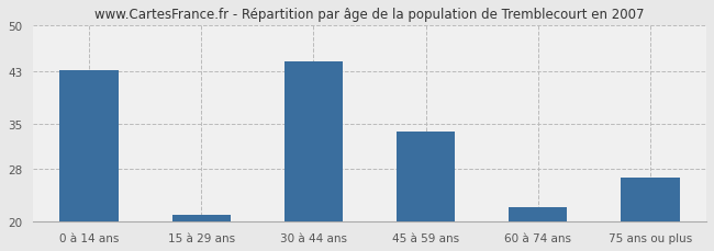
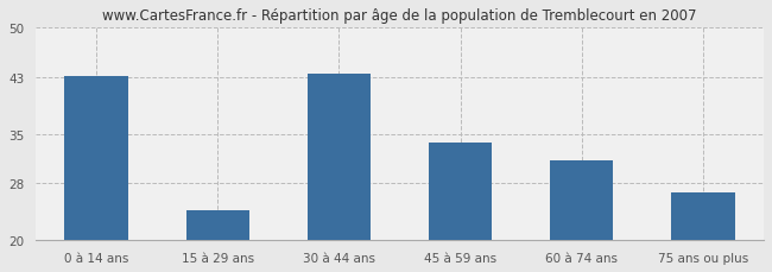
15 à 29 ans: 21.0 -> 24.2
30 à 44 ans: 44.5 -> 43.4
60 à 74 ans: 22.2 -> 31.2
